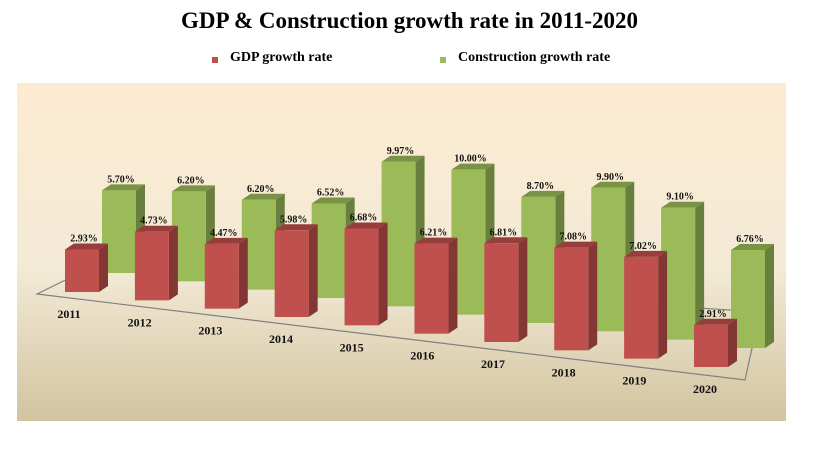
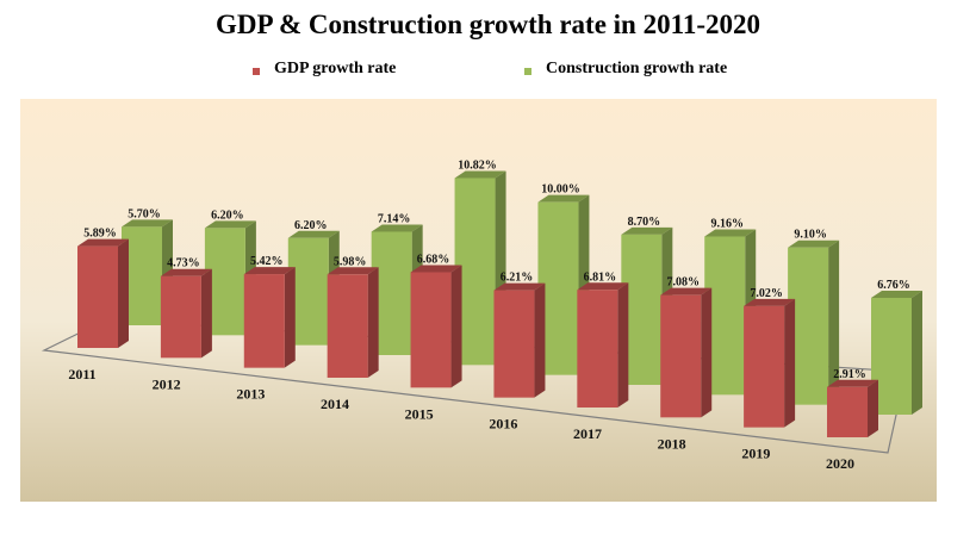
GDP growth rate/2011: 2.93% -> 5.89%
GDP growth rate/2013: 4.47% -> 5.42%
Construction growth rate/2014: 6.52% -> 7.14%
Construction growth rate/2015: 9.97% -> 10.82%
Construction growth rate/2018: 9.90% -> 9.16%
